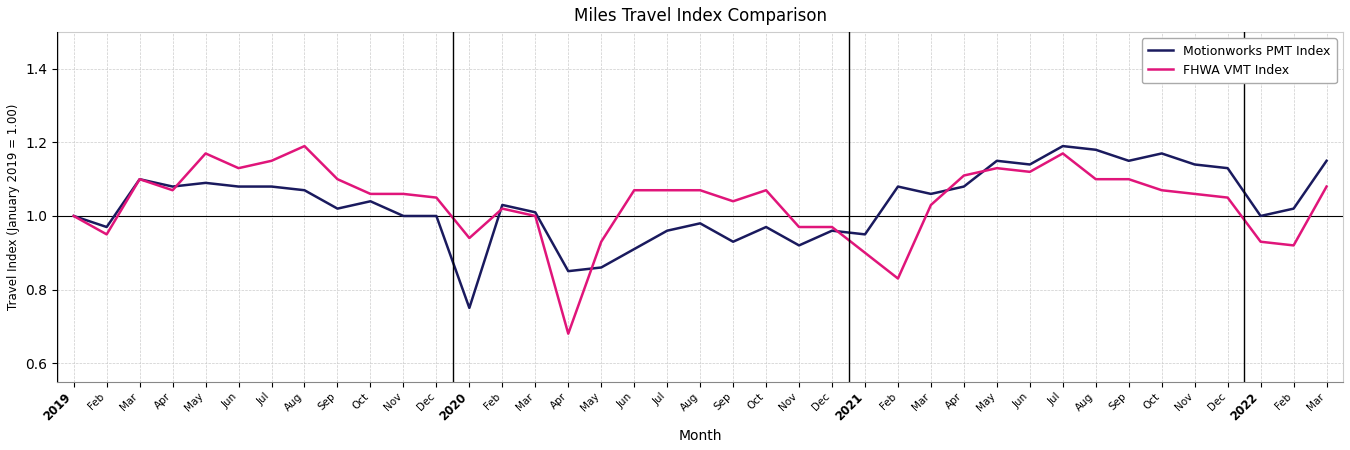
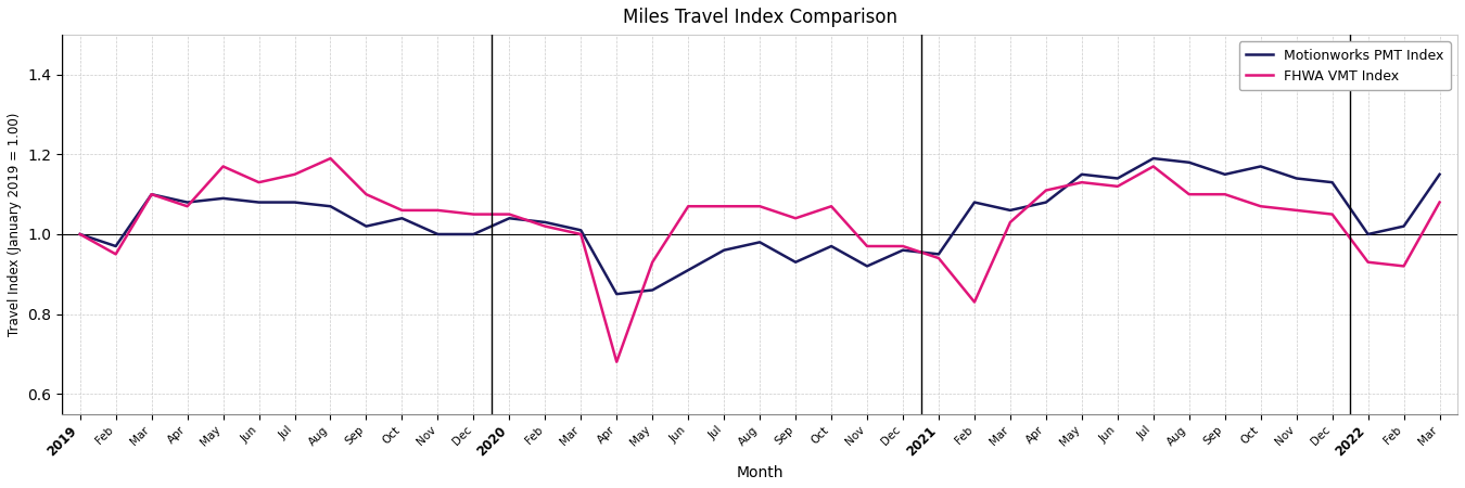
Motionworks PMT Index/2020: 0.75 -> 1.04
FHWA VMT Index/2020: 0.94 -> 1.05
FHWA VMT Index/2021: 0.90 -> 0.94
